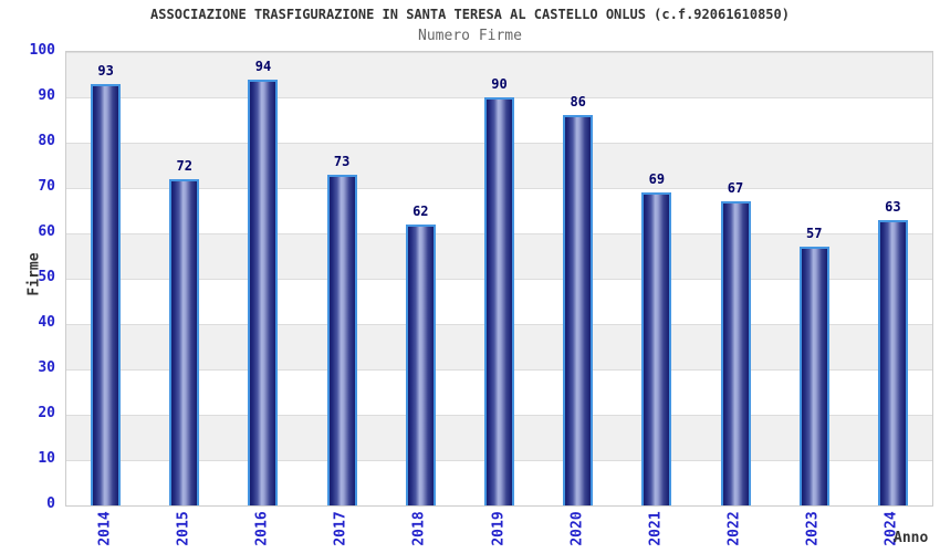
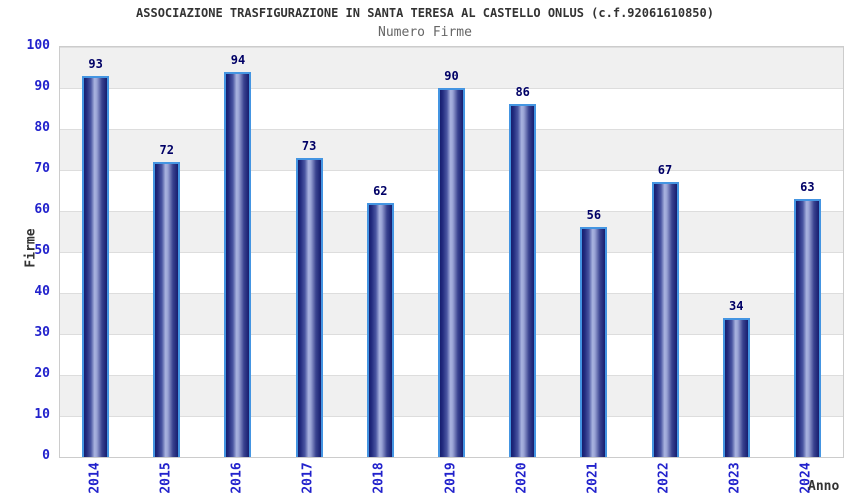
2021: 69 -> 56
2023: 57 -> 34
